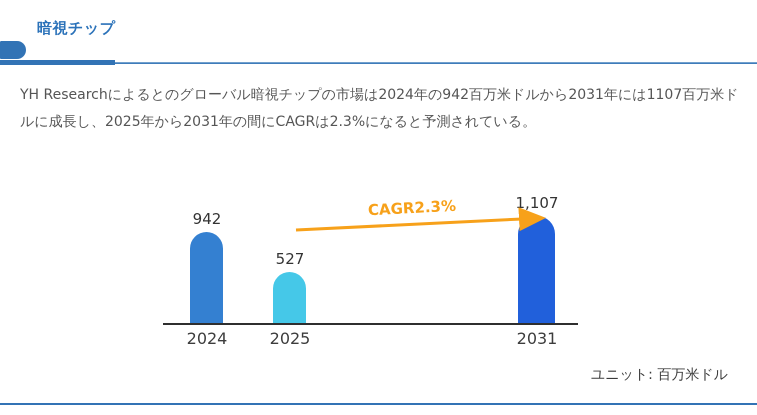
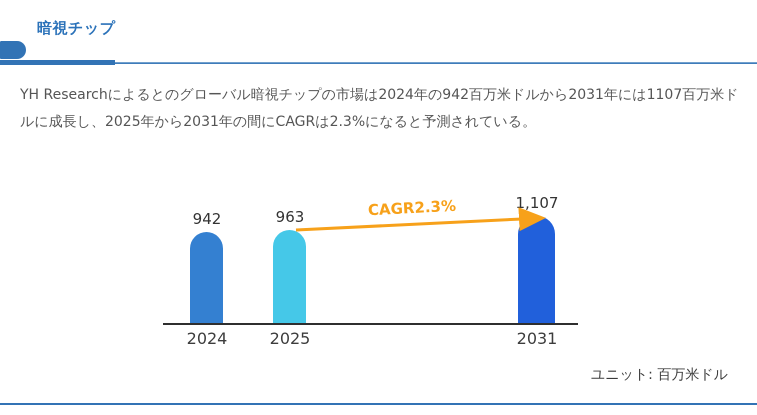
2025: 527 -> 963
